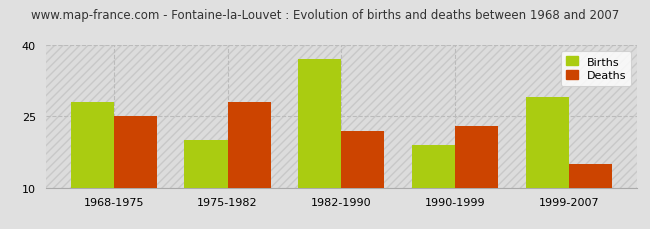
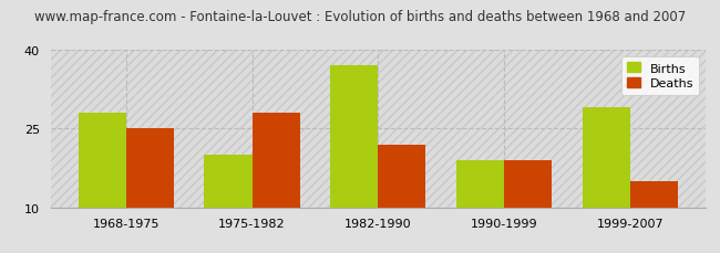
Deaths/1990-1999: 23 -> 19
